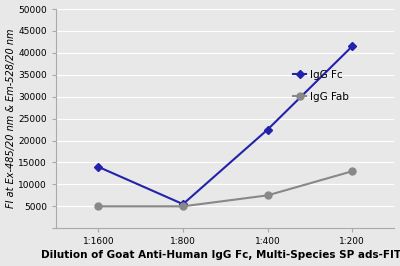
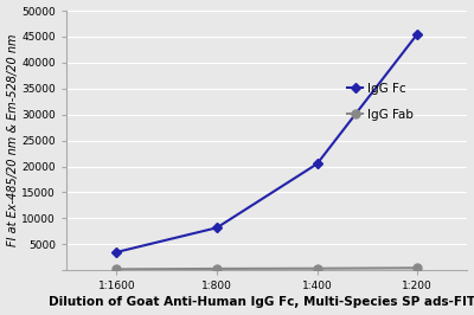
IgG Fc/1:1600: 14000 -> 3500
IgG Fab/1:1600: 5000 -> 200
IgG Fc/1:800: 5500 -> 8200
IgG Fab/1:800: 5000 -> 300
IgG Fc/1:400: 22500 -> 20500
IgG Fab/1:400: 7500 -> 400
IgG Fc/1:200: 41500 -> 45500
IgG Fab/1:200: 13000 -> 400
